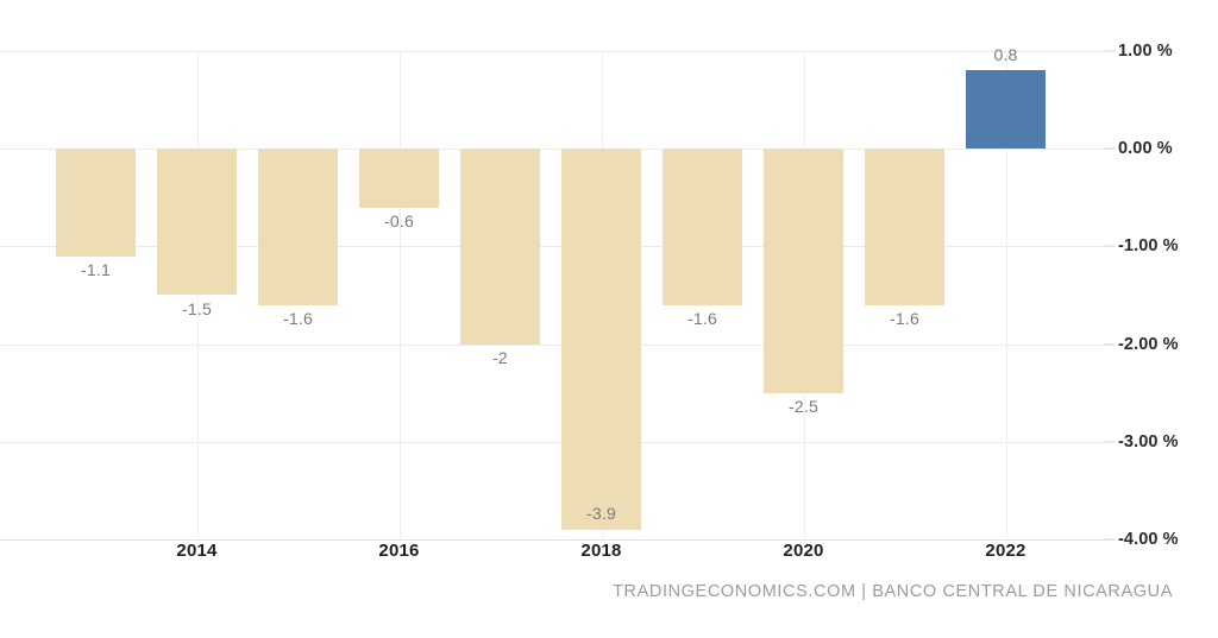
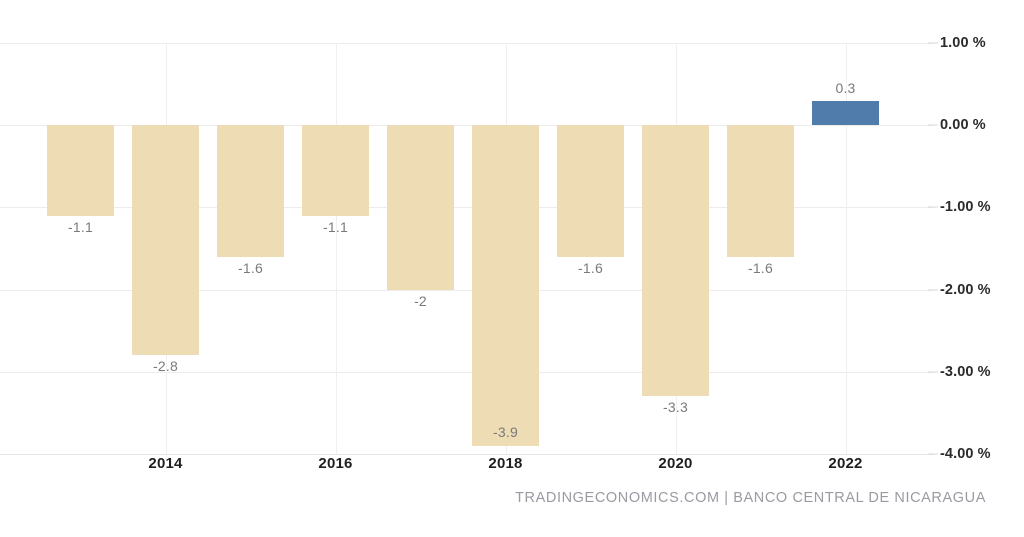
2014: -1.5 -> -2.8
2016: -0.6 -> -1.1
2020: -2.5 -> -3.3
2022: 0.8 -> 0.3
